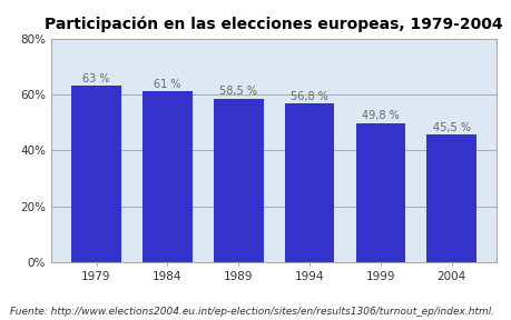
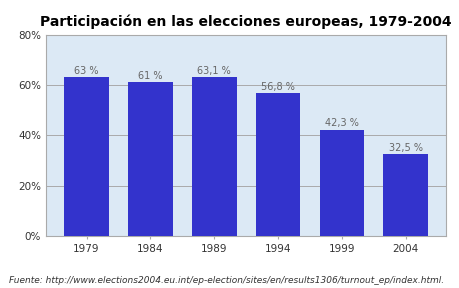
1989: 58,5 -> 63,1
1999: 49,8 -> 42,3
2004: 45,5 -> 32,5
